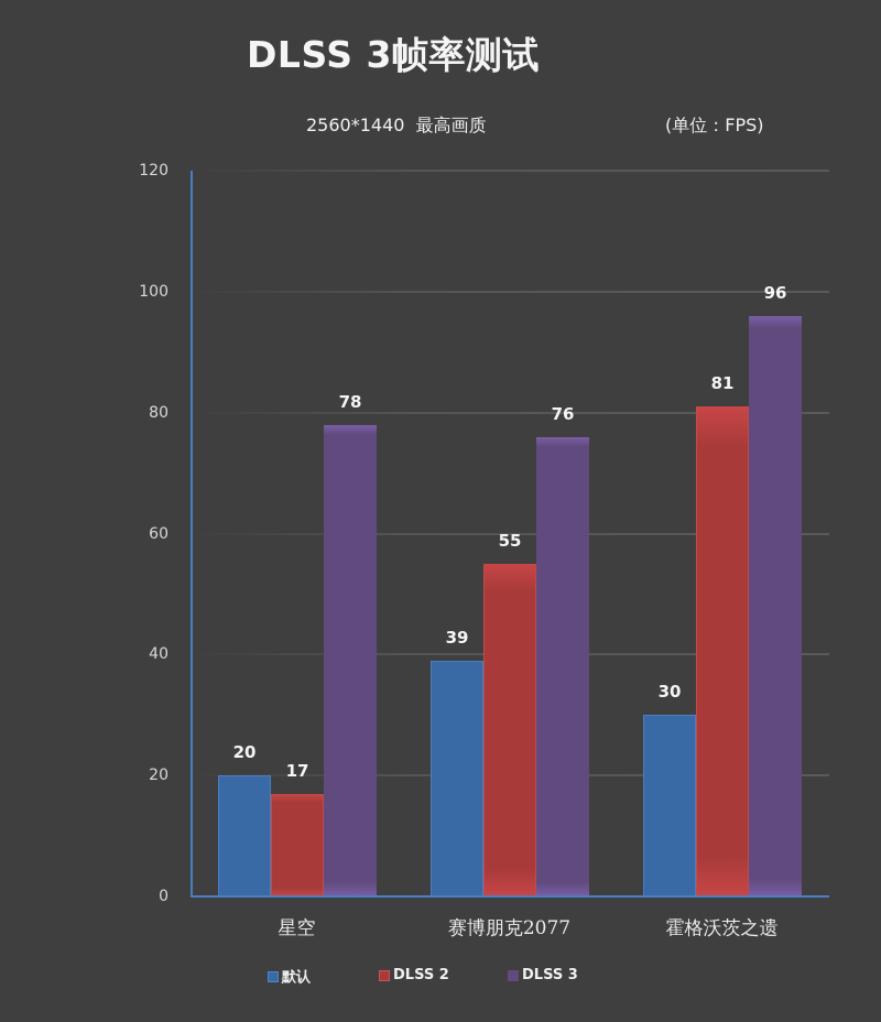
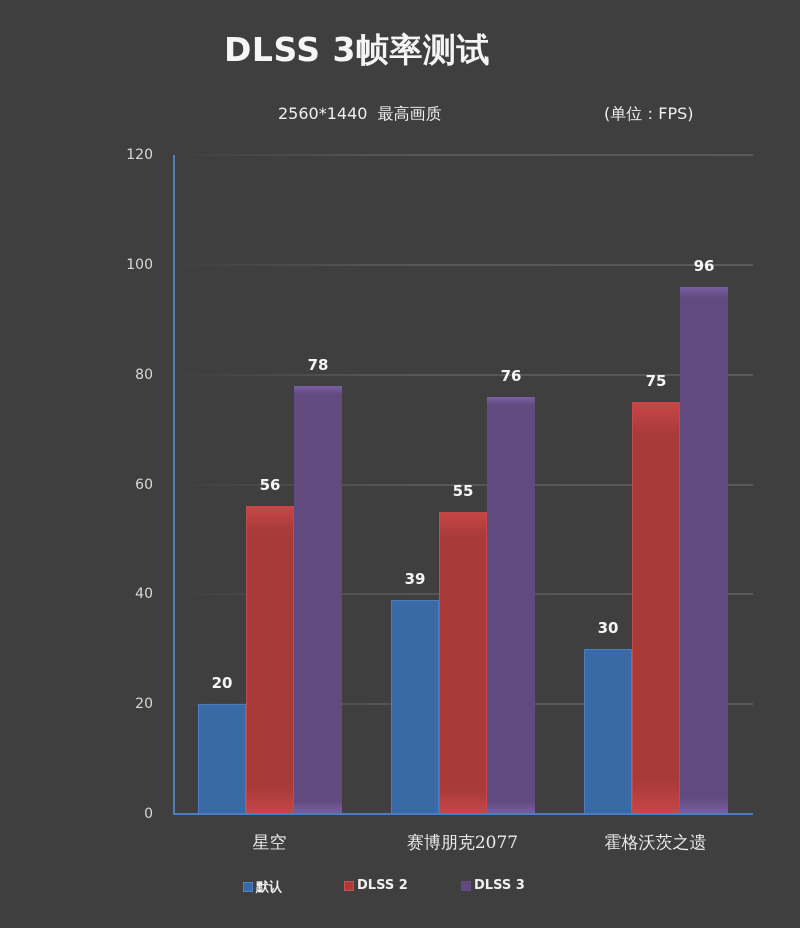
DLSS 2/星空: 17 -> 56
DLSS 2/霍格沃茨之遗: 81 -> 75
